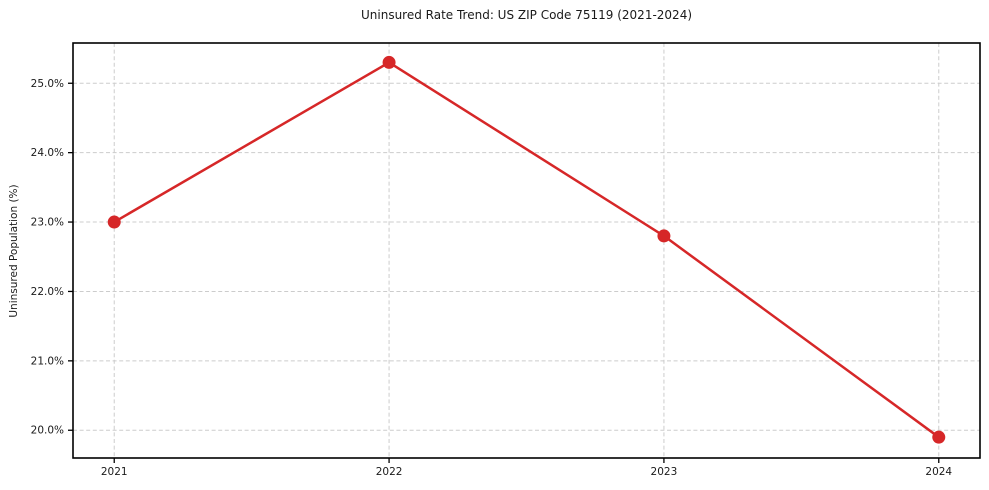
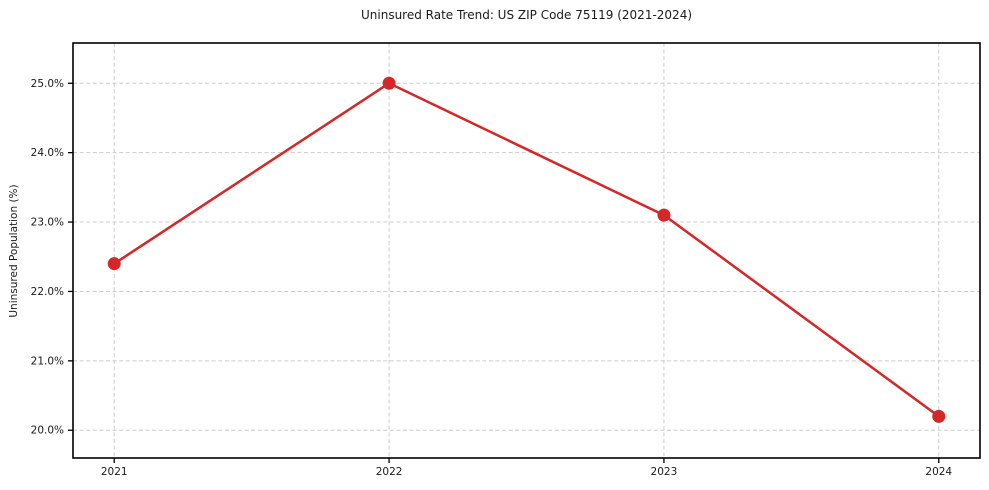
2021: 23.0% -> 22.4%
2022: 25.3% -> 25.0%
2023: 22.8% -> 23.1%
2024: 19.9% -> 20.2%
